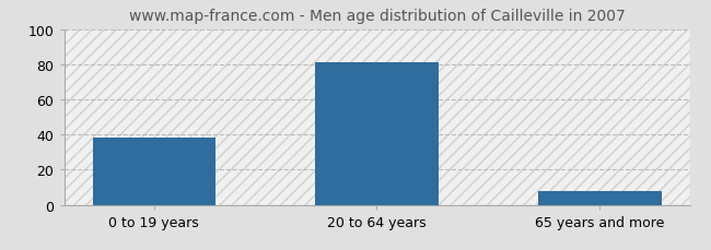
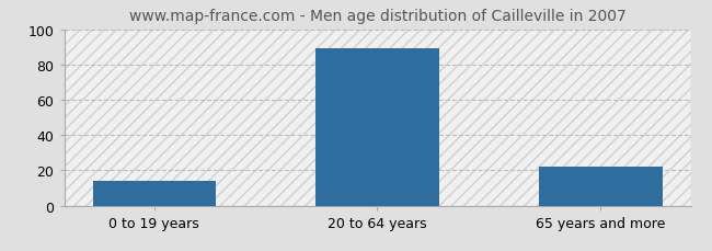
0 to 19 years: 38 -> 14
20 to 64 years: 81 -> 89
65 years and more: 8 -> 22
